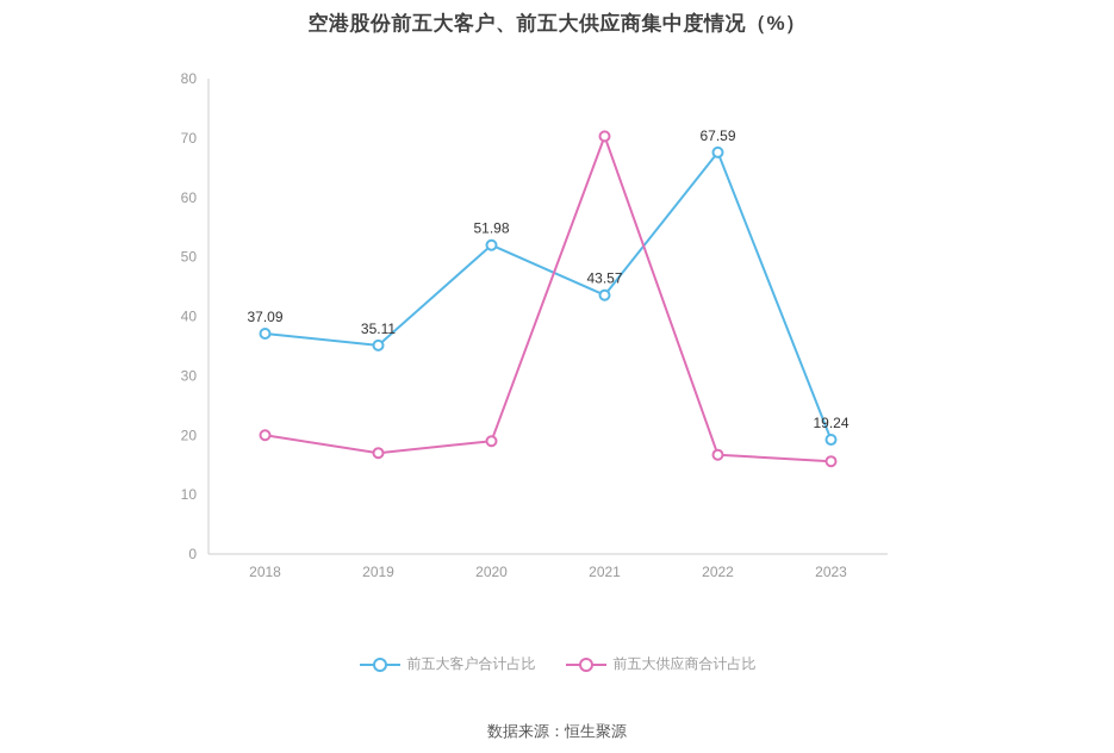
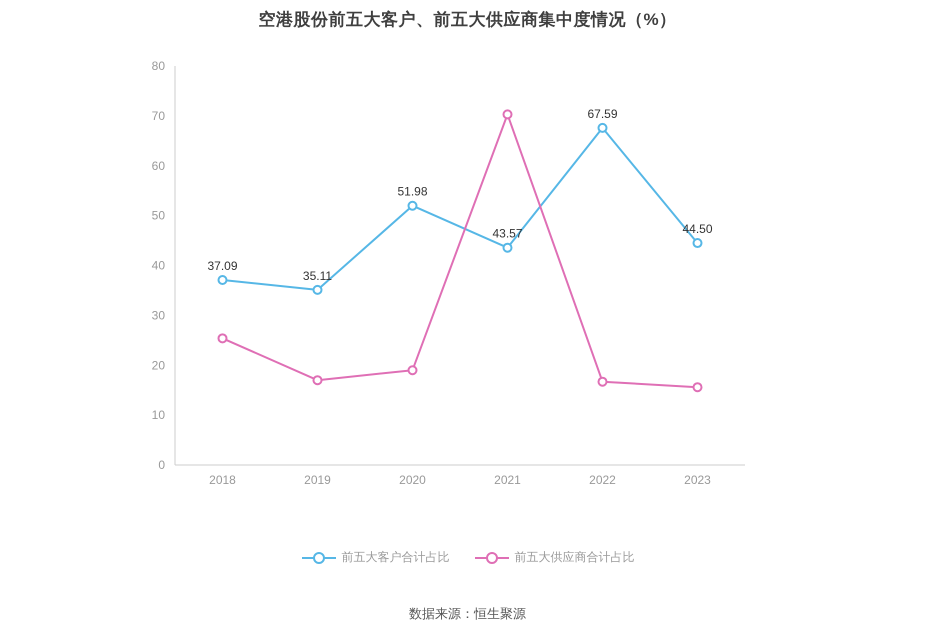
前五大供应商合计占比/2018: 20 -> 25
前五大客户合计占比/2023: 19.24 -> 44.50
